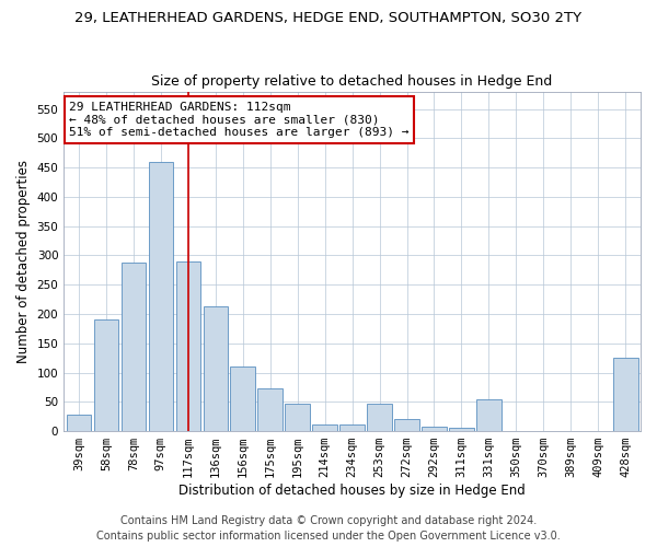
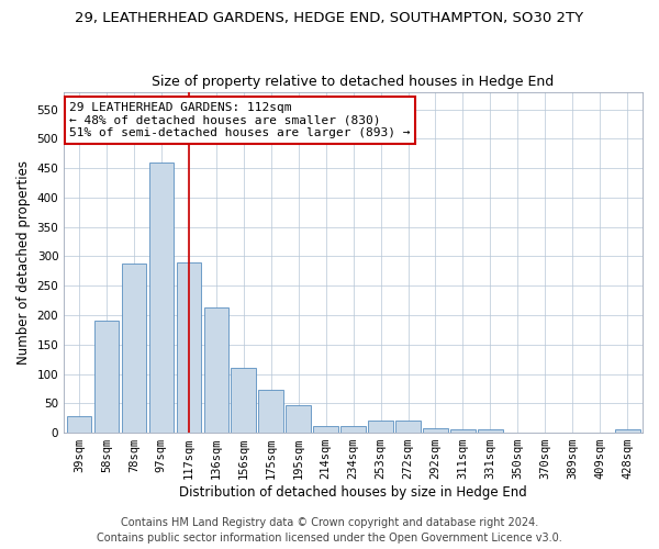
253sqm: 46 -> 20
331sqm: 54 -> 5
428sqm: 126 -> 5
